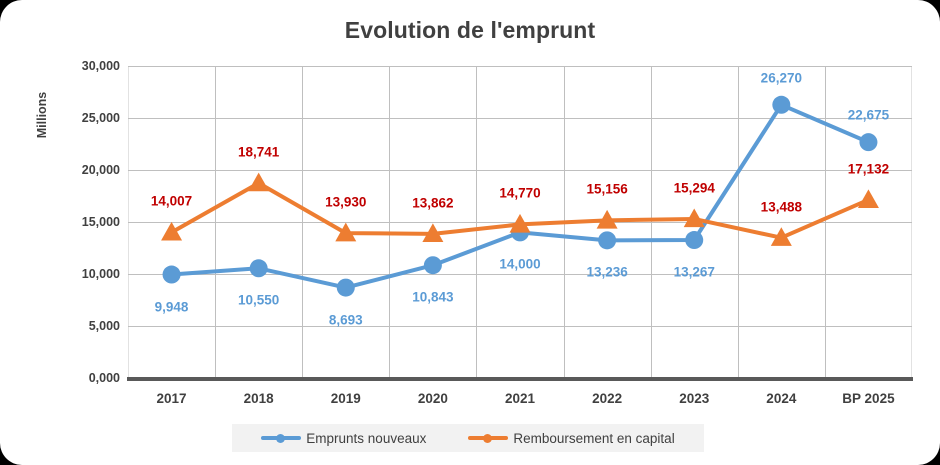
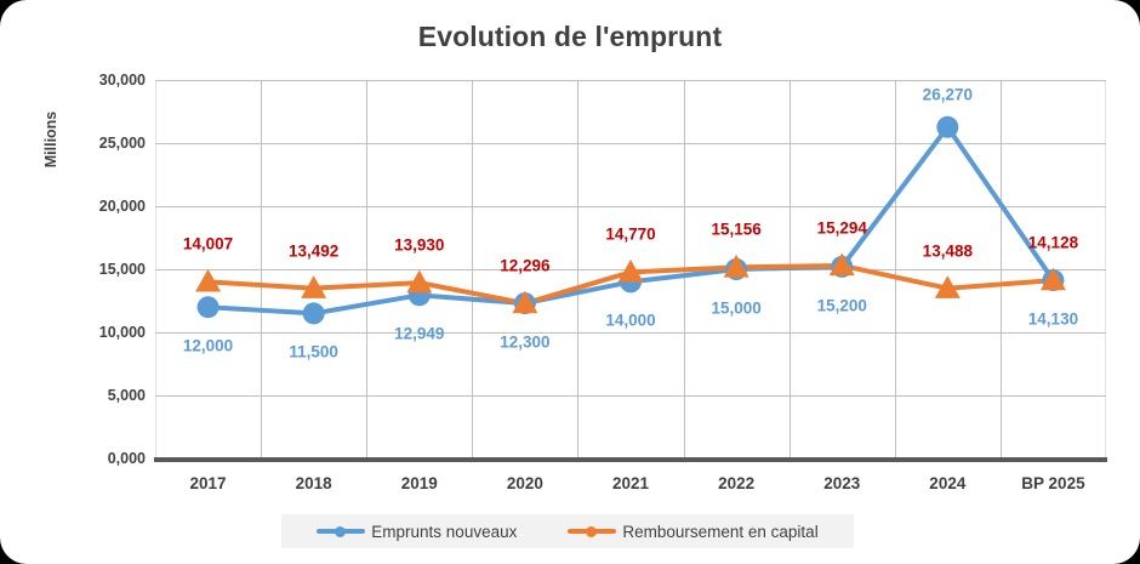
Emprunts nouveaux/2017: 9,948 -> 12,000
Emprunts nouveaux/2018: 10,550 -> 11,500
Remboursement en capital/2018: 18,741 -> 13,492
Emprunts nouveaux/2019: 8,693 -> 12,949
Emprunts nouveaux/2020: 10,843 -> 12,300
Remboursement en capital/2020: 13,862 -> 12,296
Emprunts nouveaux/2022: 13,236 -> 15,000
Emprunts nouveaux/2023: 13,267 -> 15,200
Emprunts nouveaux/BP 2025: 22,675 -> 14,130
Remboursement en capital/BP 2025: 17,132 -> 14,128
